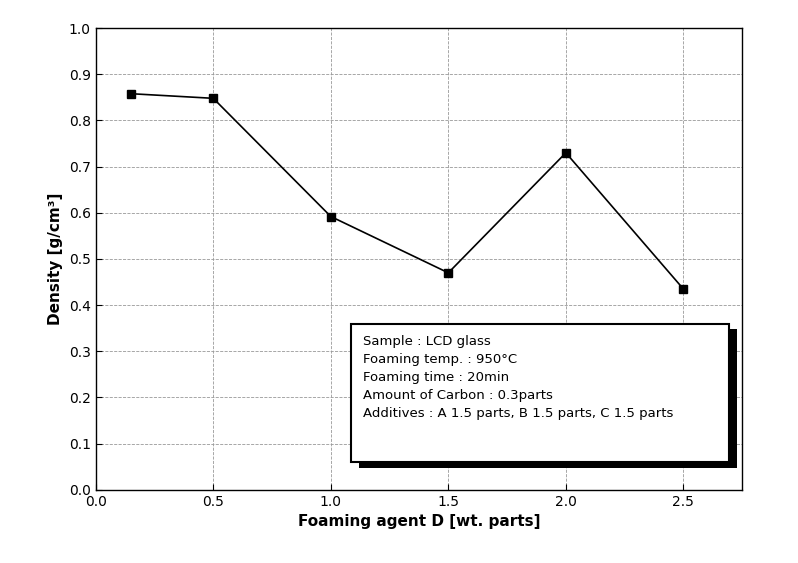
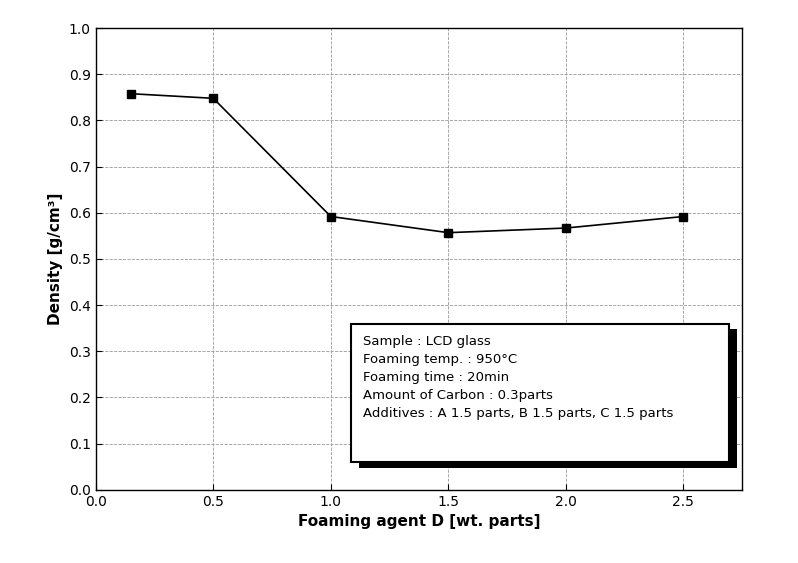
1.5: 0.470 -> 0.557
2.0: 0.730 -> 0.567
2.5: 0.435 -> 0.592
